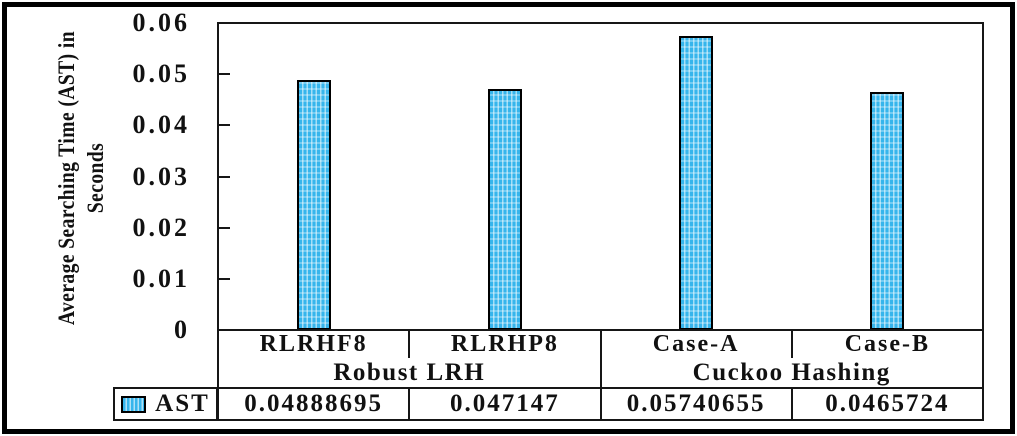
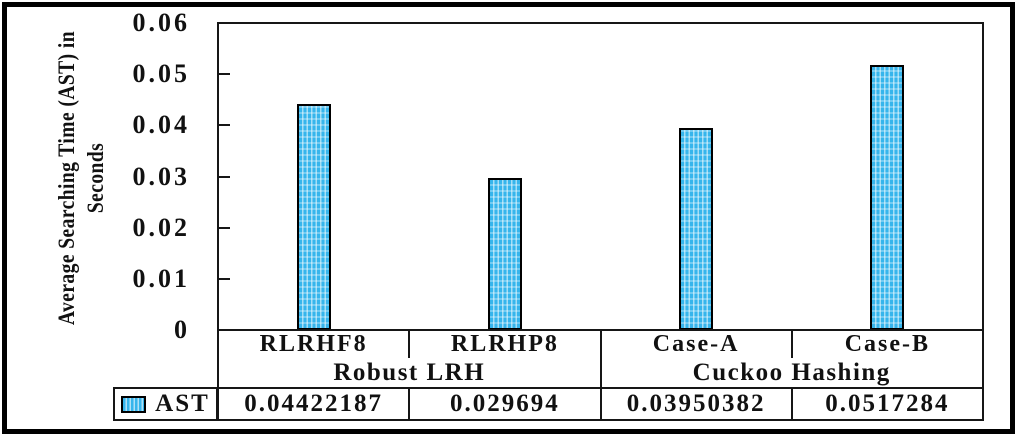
RLRHF8: 0.04888695 -> 0.04422187
RLRHP8: 0.047147 -> 0.029694
Case-A: 0.05740655 -> 0.03950382
Case-B: 0.0465724 -> 0.0517284
